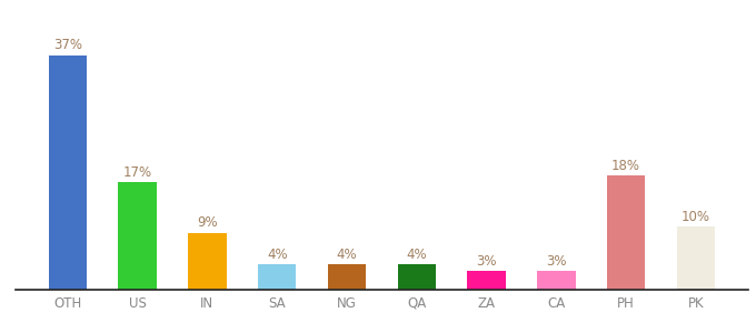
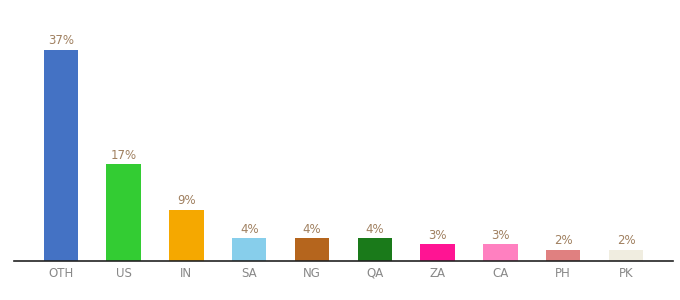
PH: 18% -> 2%
PK: 10% -> 2%
